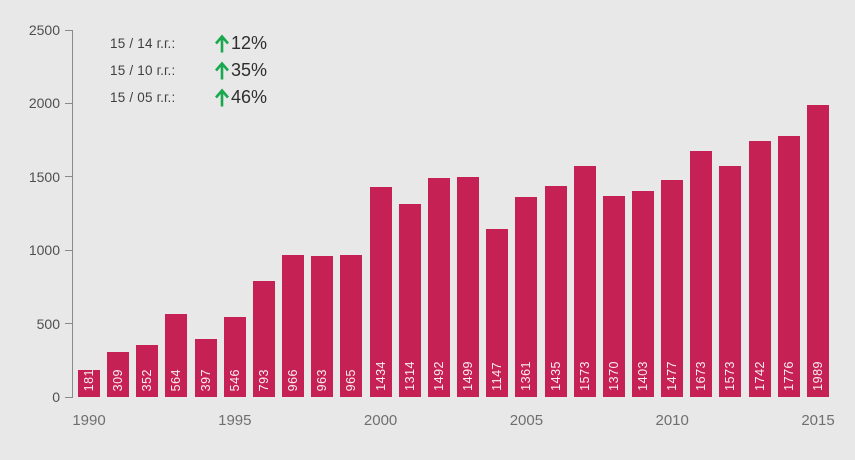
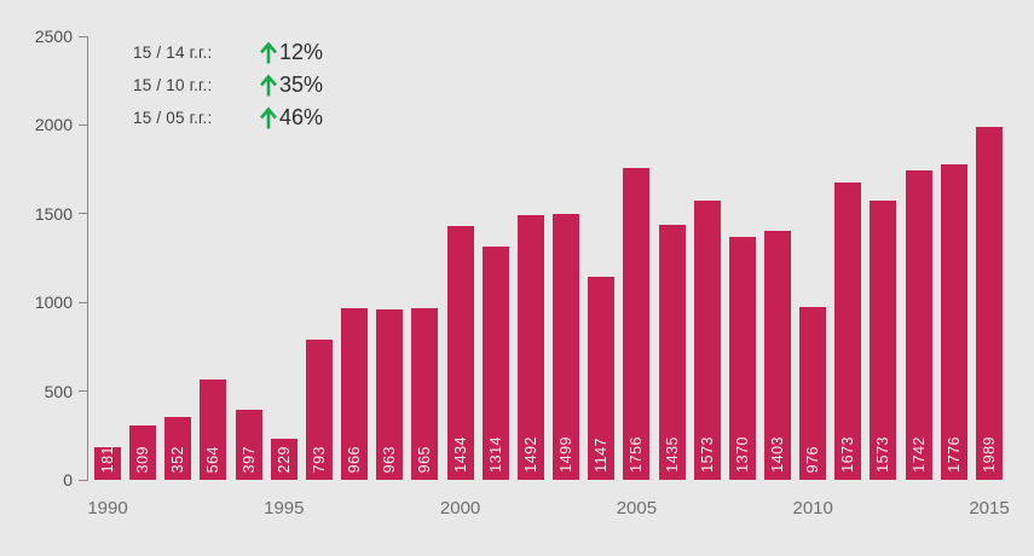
1995: 546 -> 229
2005: 1361 -> 1756
2010: 1477 -> 976
